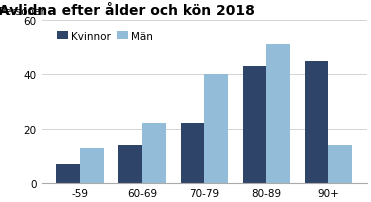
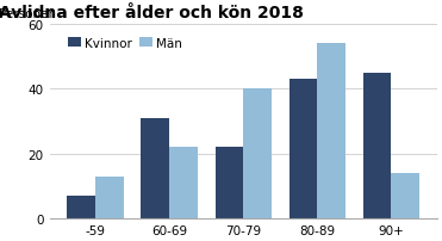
Kvinnor/60-69: 14 -> 31
Män/80-89: 51 -> 54
